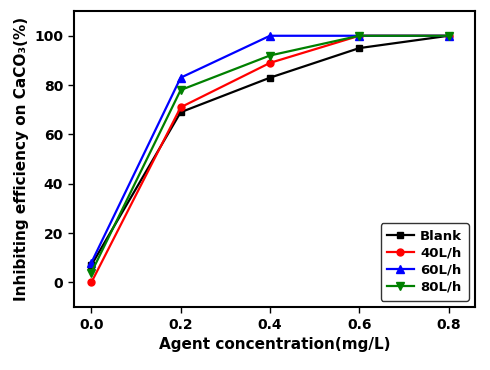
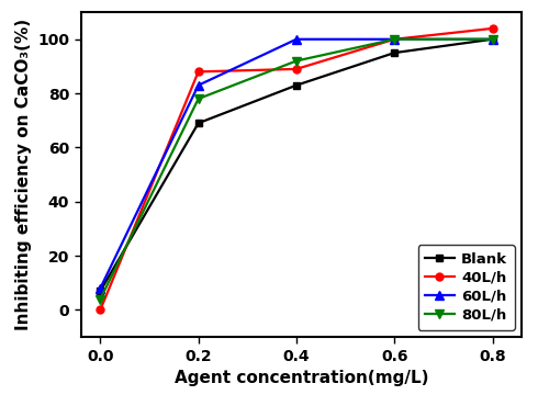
40L/h/0.2: 71 -> 88
40L/h/0.8: 100 -> 104
